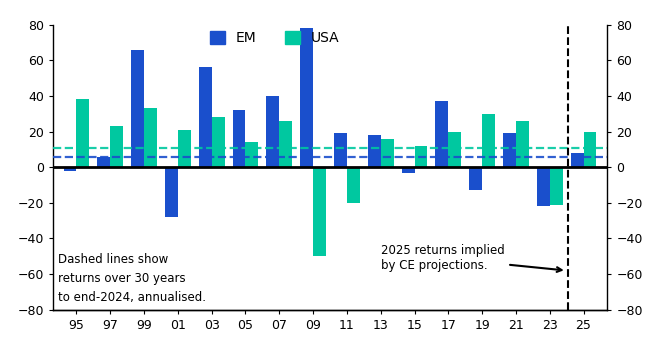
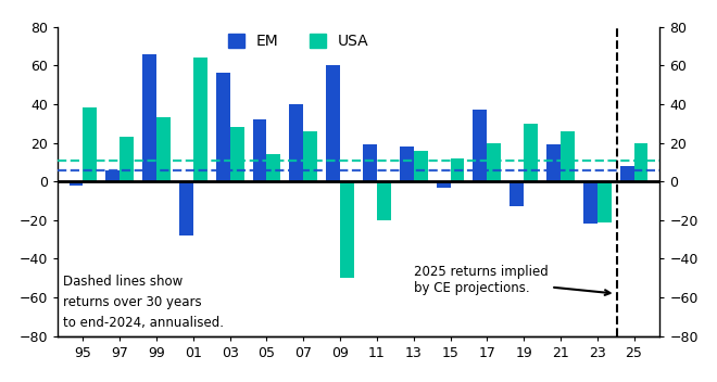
USA/01: 21 -> 64
EM/09: 78 -> 60
